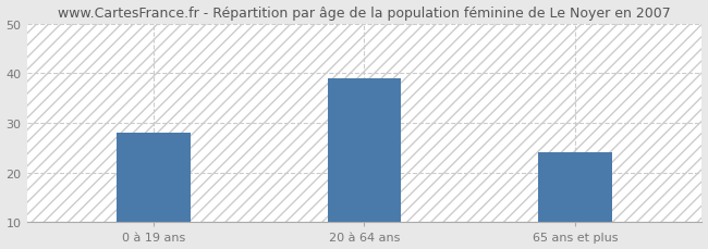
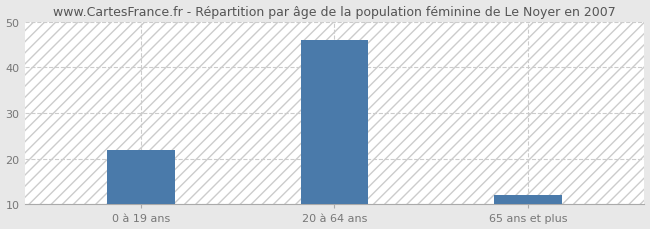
0 à 19 ans: 28 -> 22
20 à 64 ans: 39 -> 46
65 ans et plus: 24 -> 12
